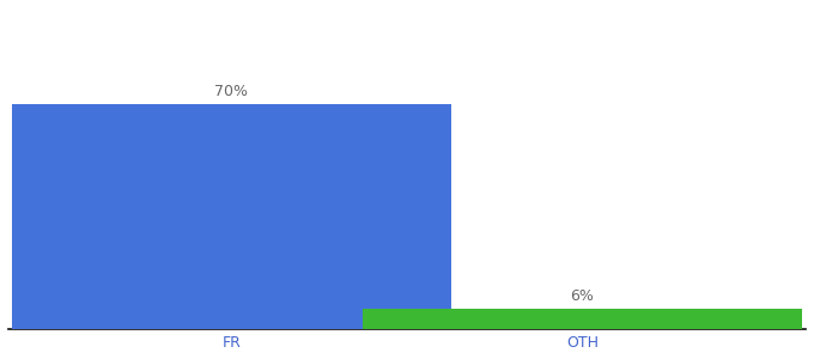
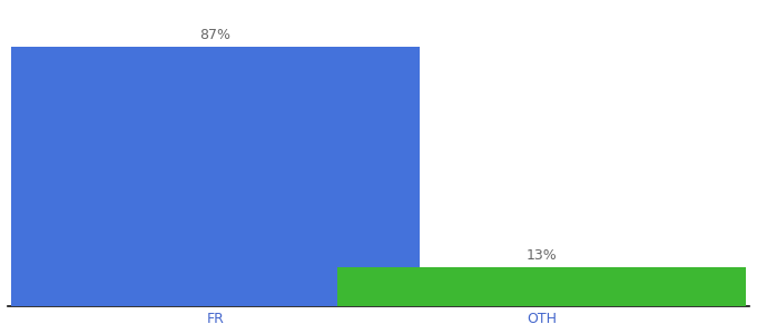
FR: 70% -> 87%
OTH: 6% -> 13%
